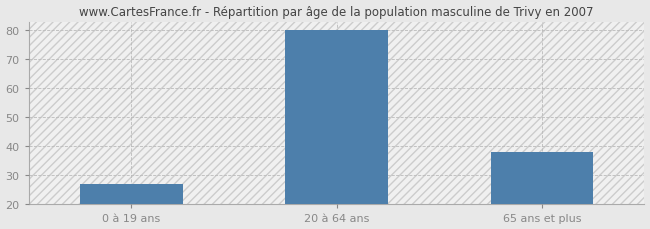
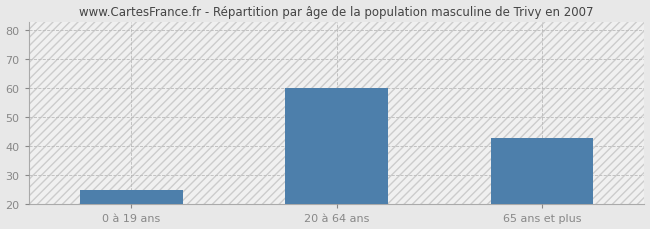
0 à 19 ans: 27 -> 25
20 à 64 ans: 80 -> 60
65 ans et plus: 38 -> 43
